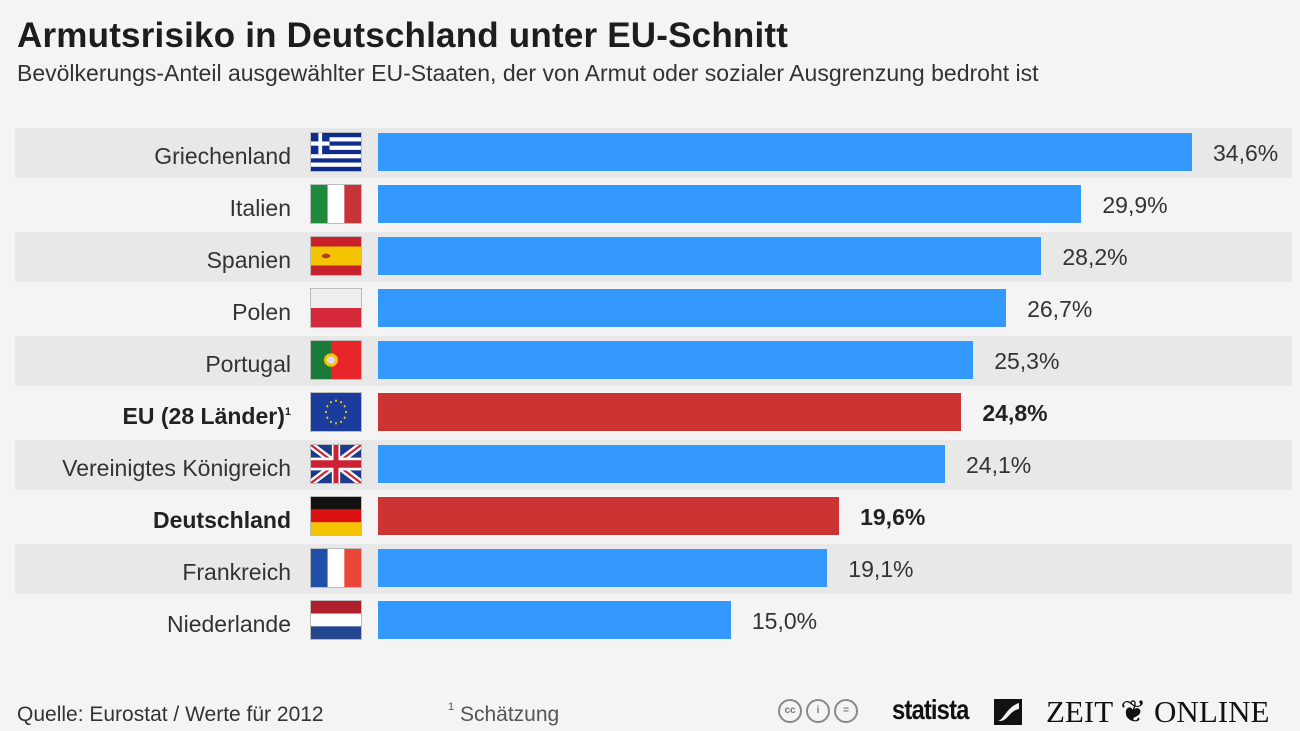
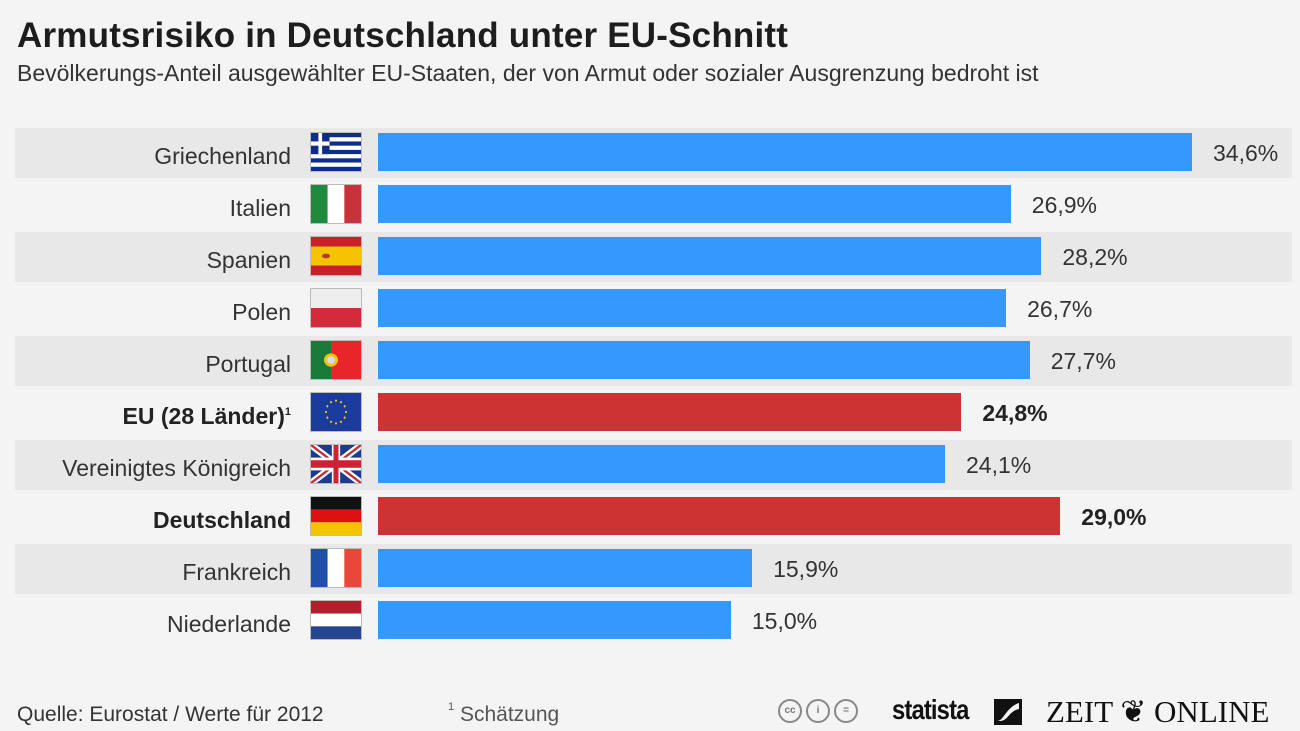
Italien: 29,9% -> 26,9%
Portugal: 25,3% -> 27,7%
Deutschland: 19,6% -> 29,0%
Frankreich: 19,1% -> 15,9%
